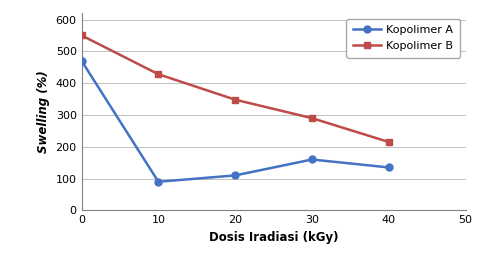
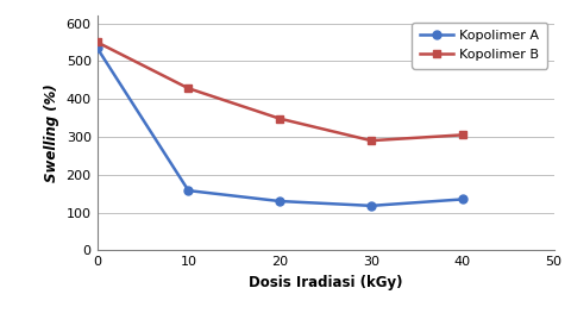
Kopolimer A/0: 470 -> 535
Kopolimer A/10: 90 -> 158
Kopolimer A/20: 110 -> 130
Kopolimer A/30: 160 -> 118
Kopolimer B/40: 215 -> 305
